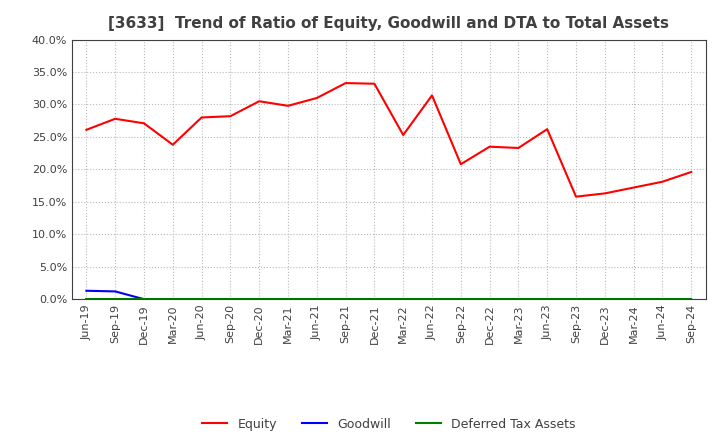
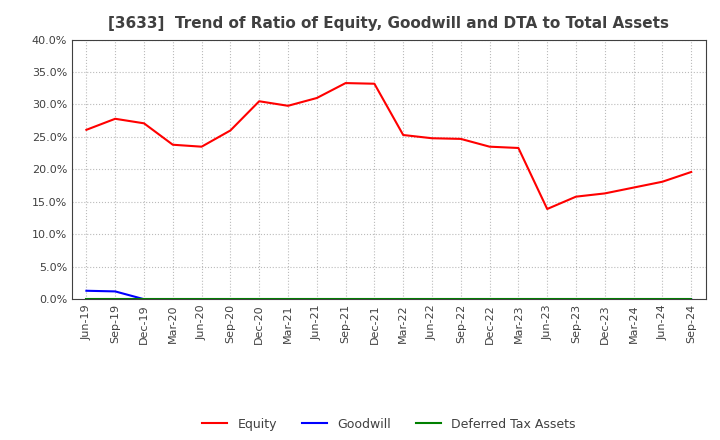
Equity/Jun-20: 28.0% -> 23.5%
Equity/Sep-20: 28.2% -> 26.0%
Equity/Jun-22: 31.4% -> 24.8%
Equity/Sep-22: 20.8% -> 24.7%
Equity/Jun-23: 26.2% -> 13.9%
